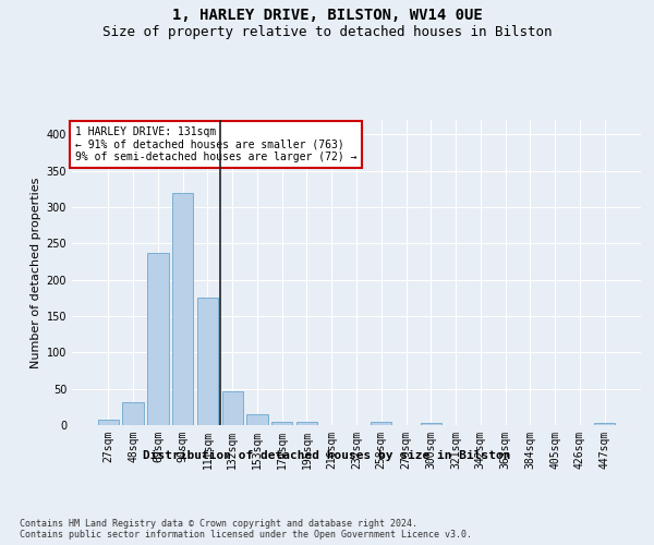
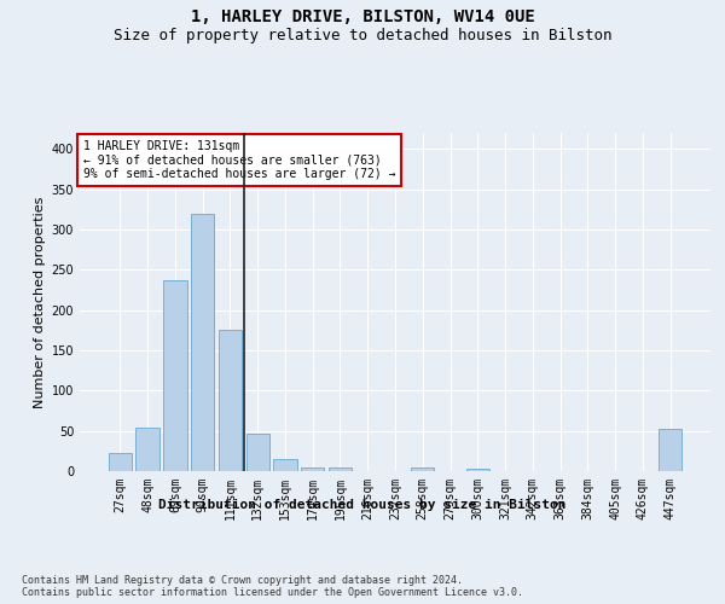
27sqm: 8 -> 22
48sqm: 32 -> 54
447sqm: 3 -> 52
